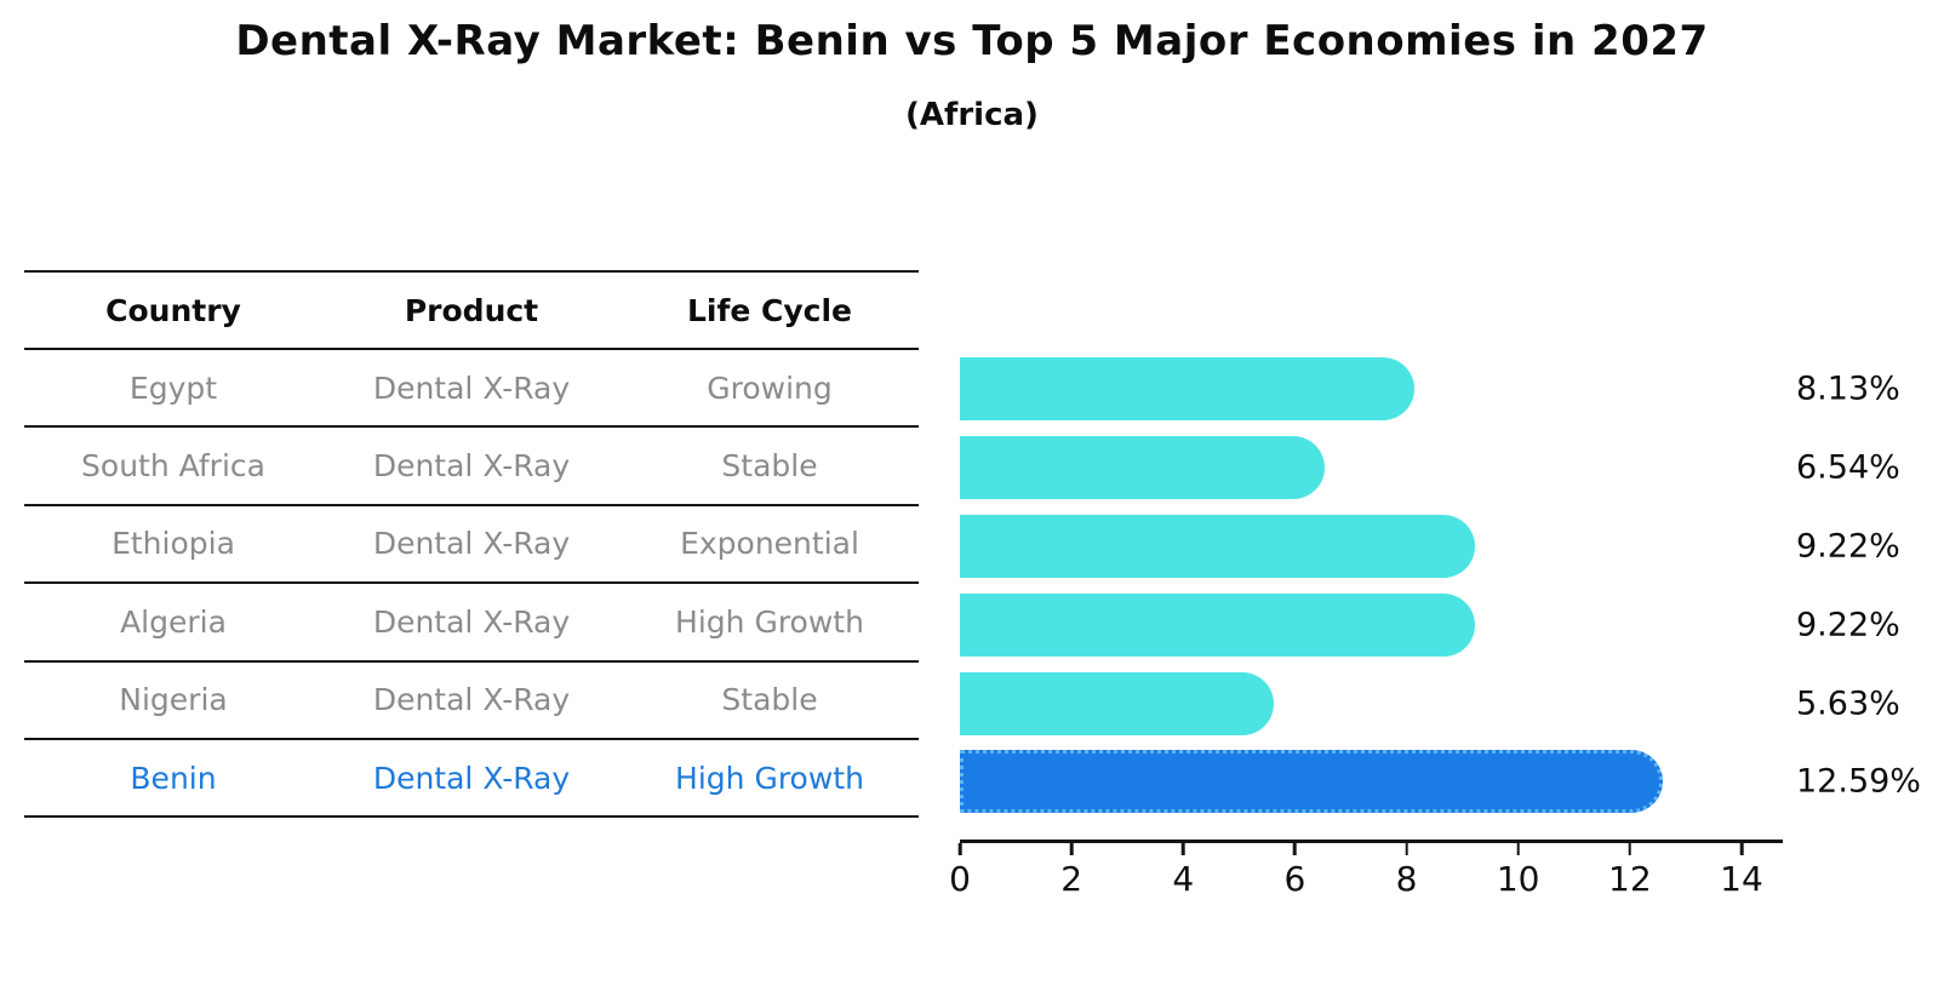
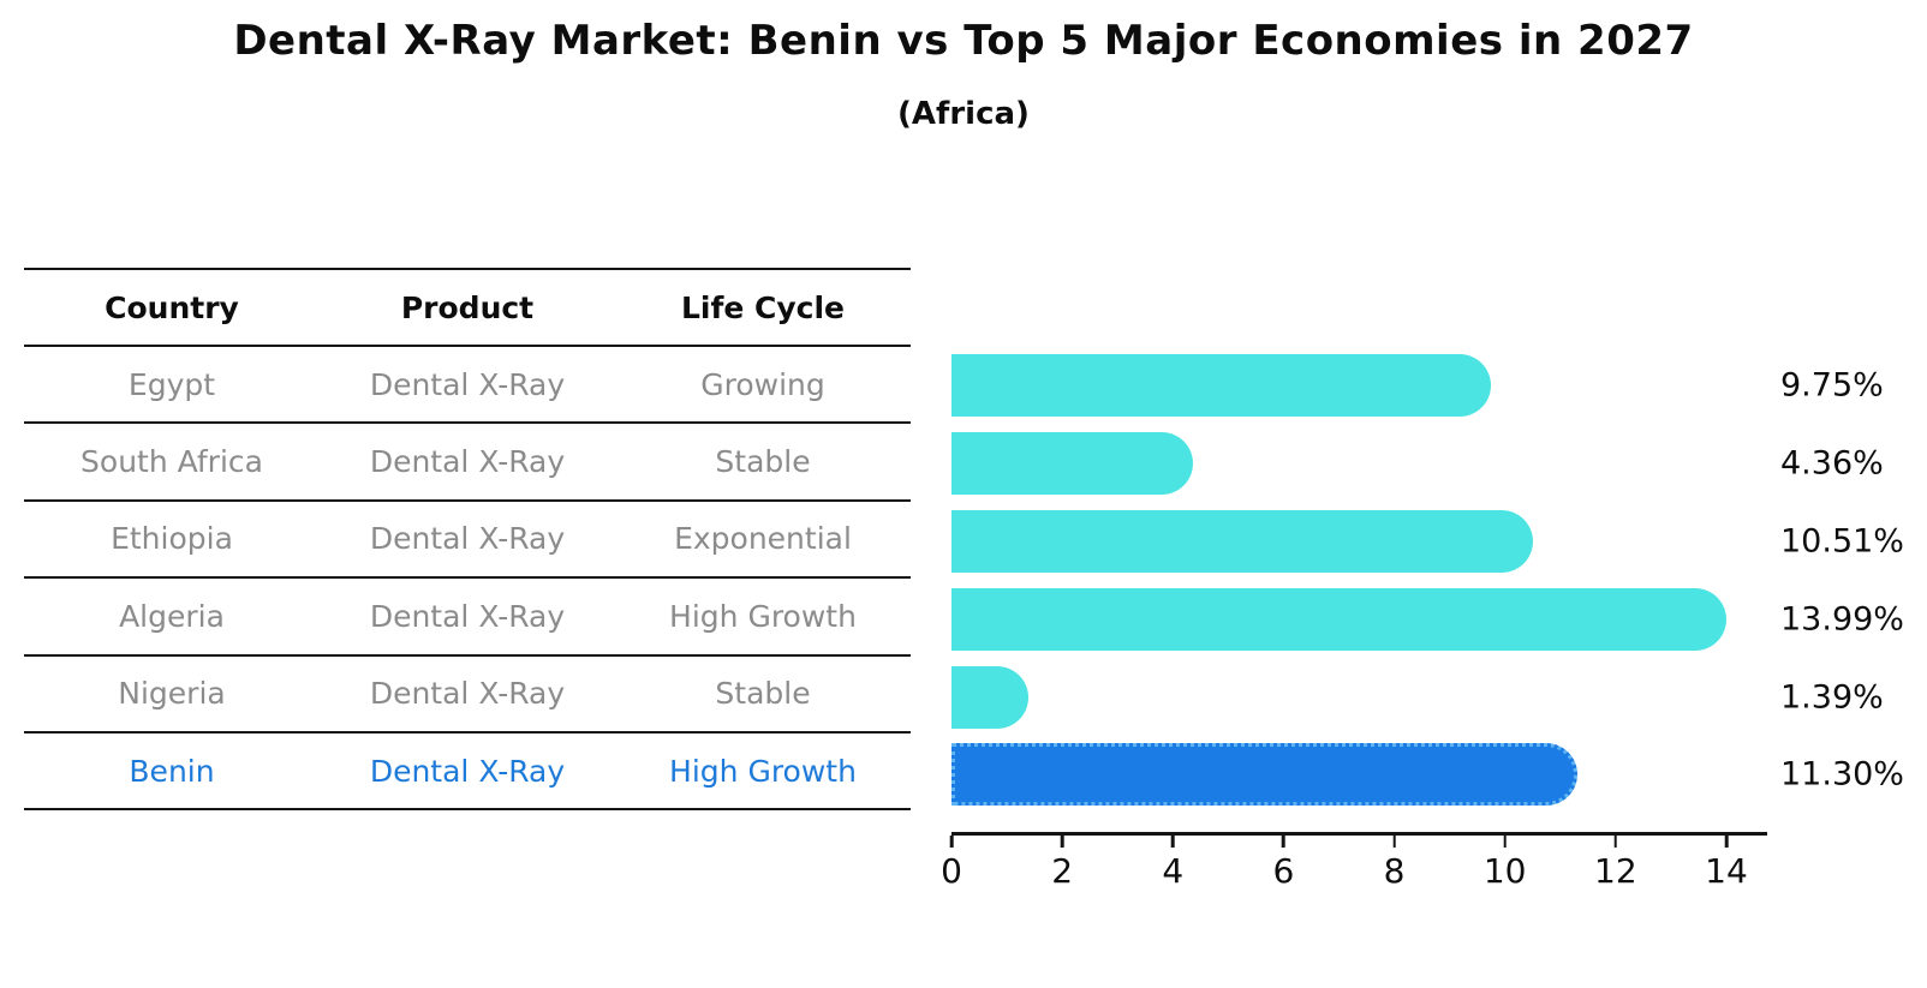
Egypt: 8.13% -> 9.75%
South Africa: 6.54% -> 4.36%
Ethiopia: 9.22% -> 10.51%
Algeria: 9.22% -> 13.99%
Nigeria: 5.63% -> 1.39%
Benin: 12.59% -> 11.30%
